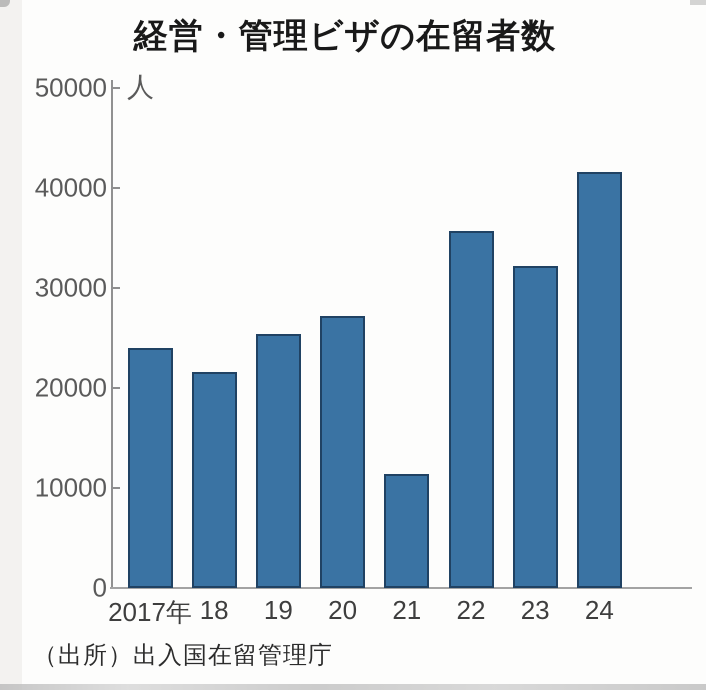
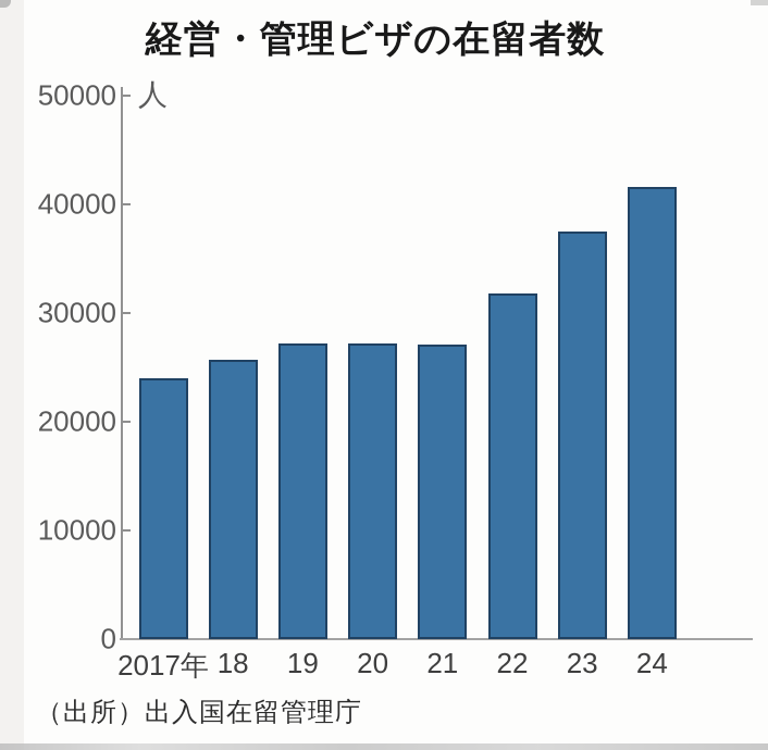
18: 21600 -> 25700
19: 25400 -> 27200
21: 11400 -> 27100
22: 35700 -> 31800
23: 32200 -> 37500
